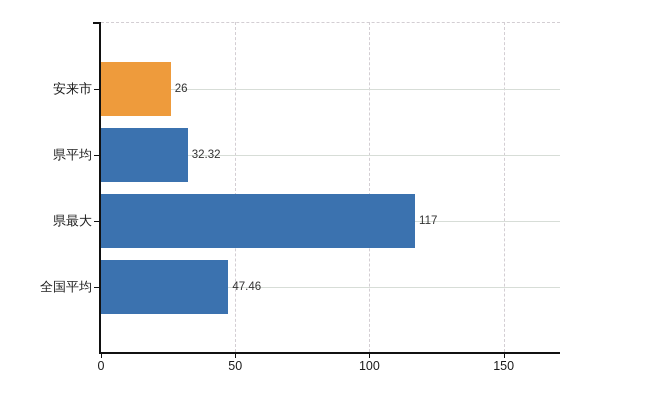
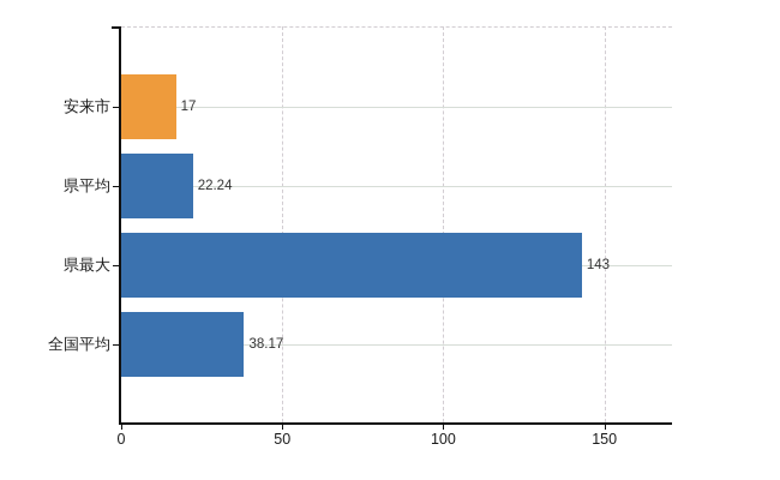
安来市: 26 -> 17
県平均: 32.32 -> 22.24
県最大: 117 -> 143
全国平均: 47.46 -> 38.17
